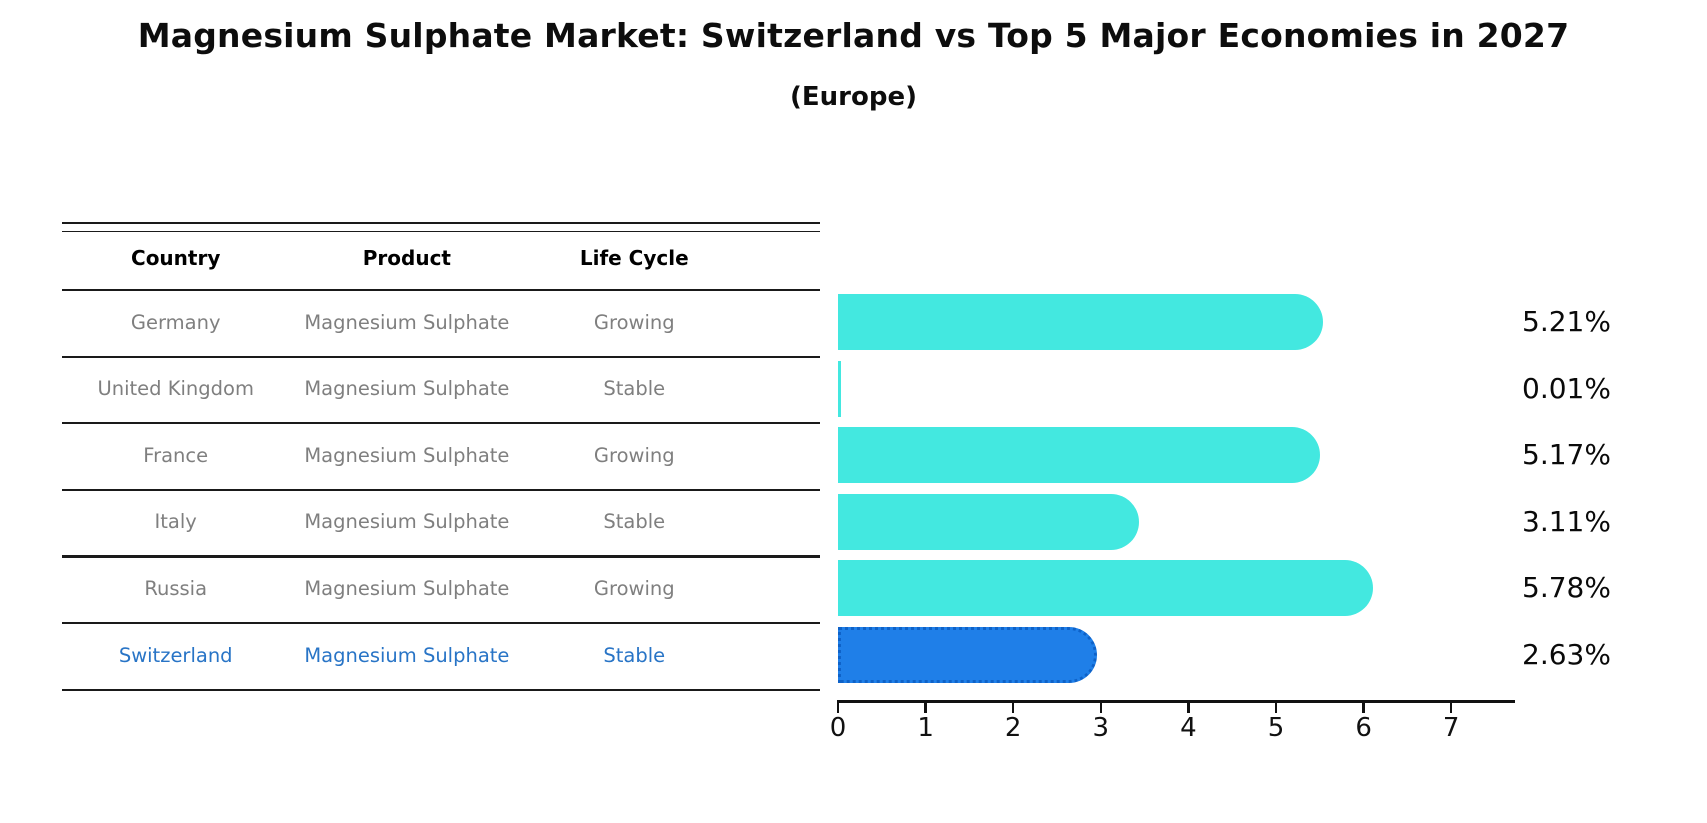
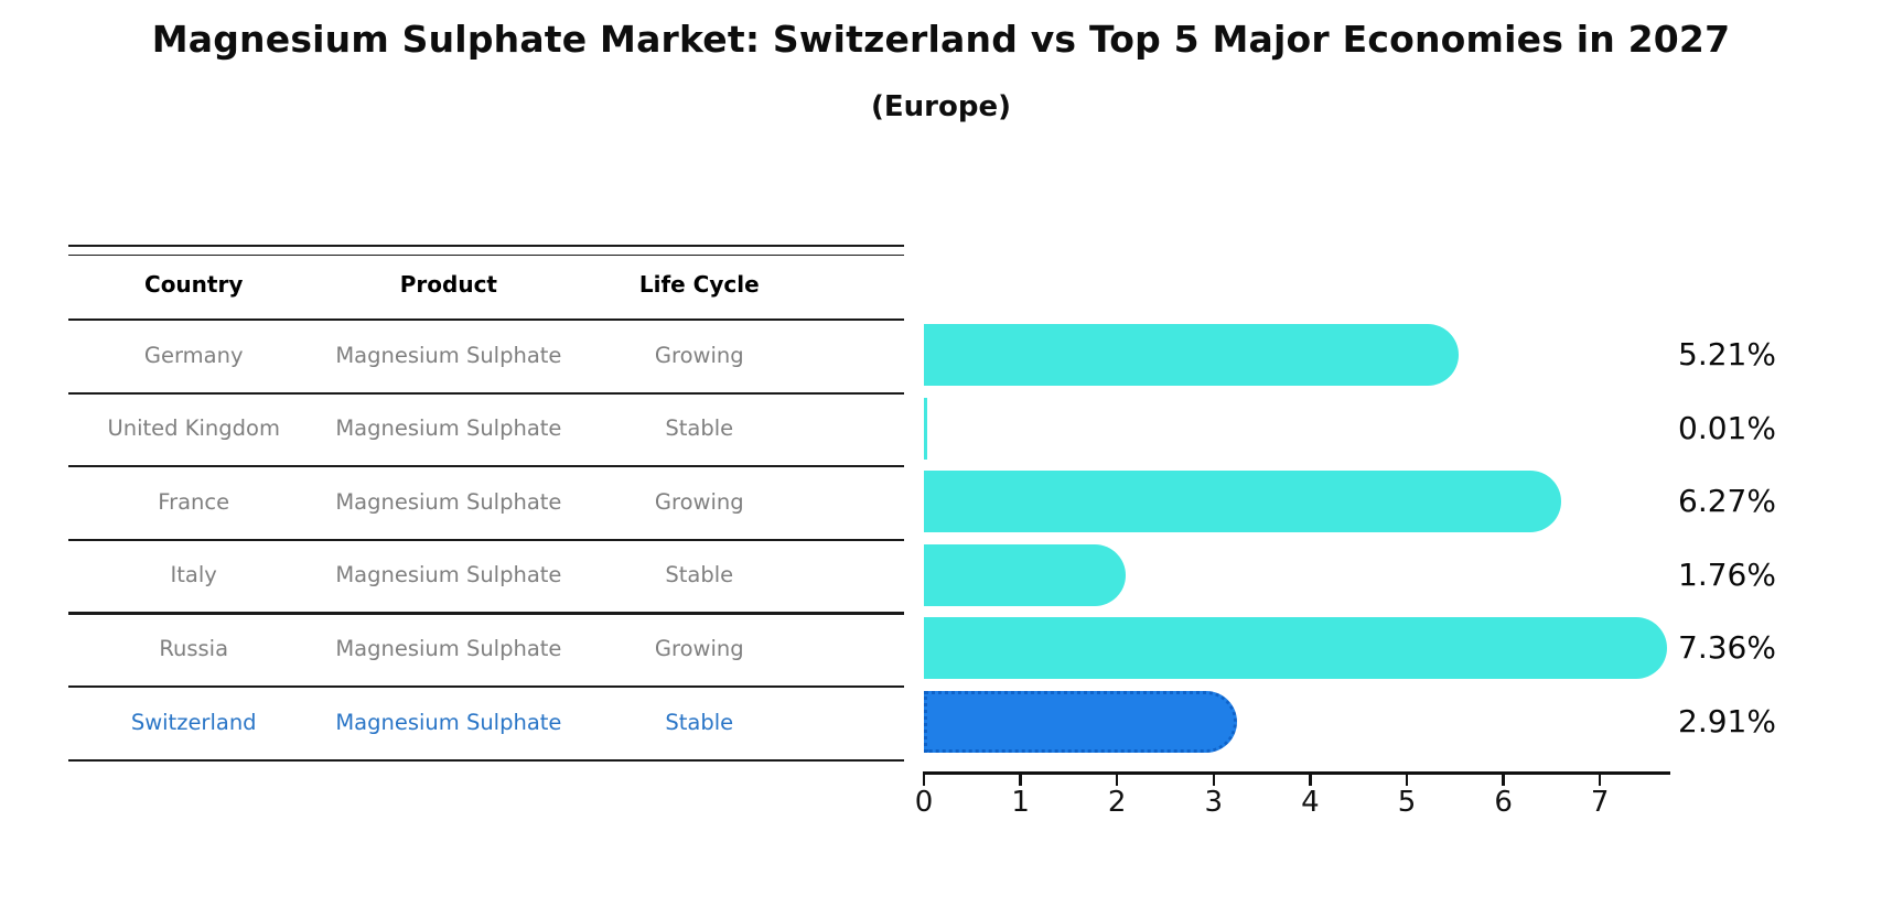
France: 5.17% -> 6.27%
Italy: 3.11% -> 1.76%
Russia: 5.78% -> 7.36%
Switzerland: 2.63% -> 2.91%
